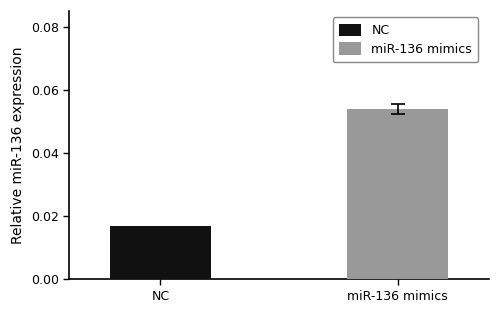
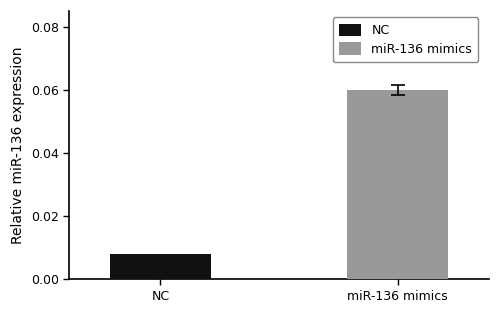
NC: 0.017 -> 0.008
miR-136 mimics: 0.054 -> 0.060
